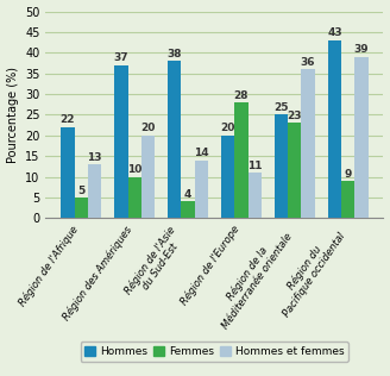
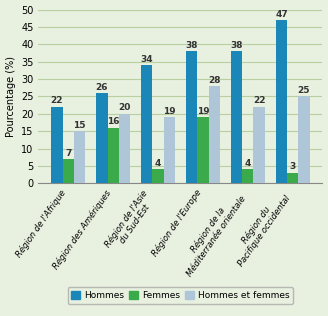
Femmes/Région de l'Afrique: 5 -> 7
Hommes et femmes/Région de l'Afrique: 13 -> 15
Hommes/Région des Amériques: 37 -> 26
Femmes/Région des Amériques: 10 -> 16
Hommes/Région de l'Asie du Sud-Est: 38 -> 34
Hommes et femmes/Région de l'Asie du Sud-Est: 14 -> 19
Hommes/Région de l'Europe: 20 -> 38
Femmes/Région de l'Europe: 28 -> 19
Hommes et femmes/Région de l'Europe: 11 -> 28
Hommes/Région de la Méditerranée orientale: 25 -> 38
Femmes/Région de la Méditerranée orientale: 23 -> 4
Hommes et femmes/Région de la Méditerranée orientale: 36 -> 22
Hommes/Région du Pacifique occidental: 43 -> 47
Femmes/Région du Pacifique occidental: 9 -> 3
Hommes et femmes/Région du Pacifique occidental: 39 -> 25
